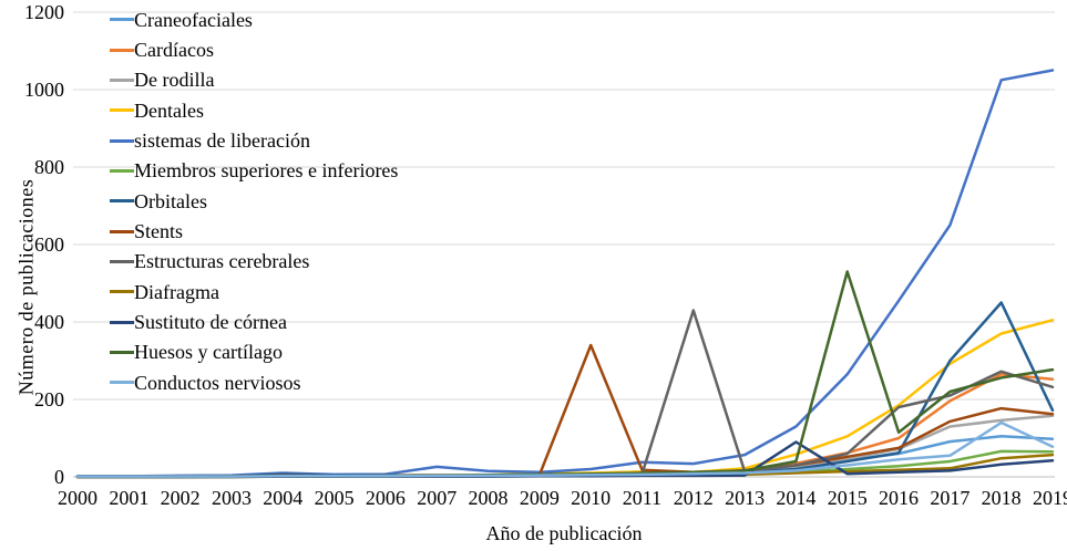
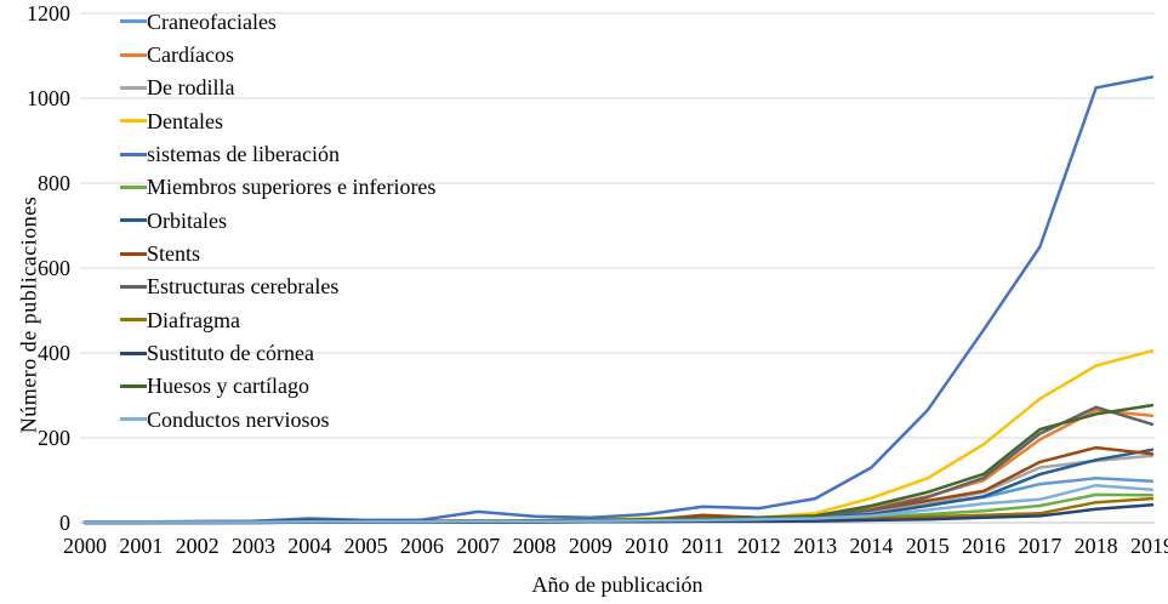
Stents/2010: 340 -> 10
Estructuras cerebrales/2012: 430 -> 10
Sustituto de córnea/2014: 90 -> 10
Huesos y cartílago/2015: 530 -> 70
Estructuras cerebrales/2016: 180 -> 110
Orbitales/2017: 300 -> 110
Orbitales/2018: 450 -> 150
Conductos nerviosos/2018: 140 -> 90
